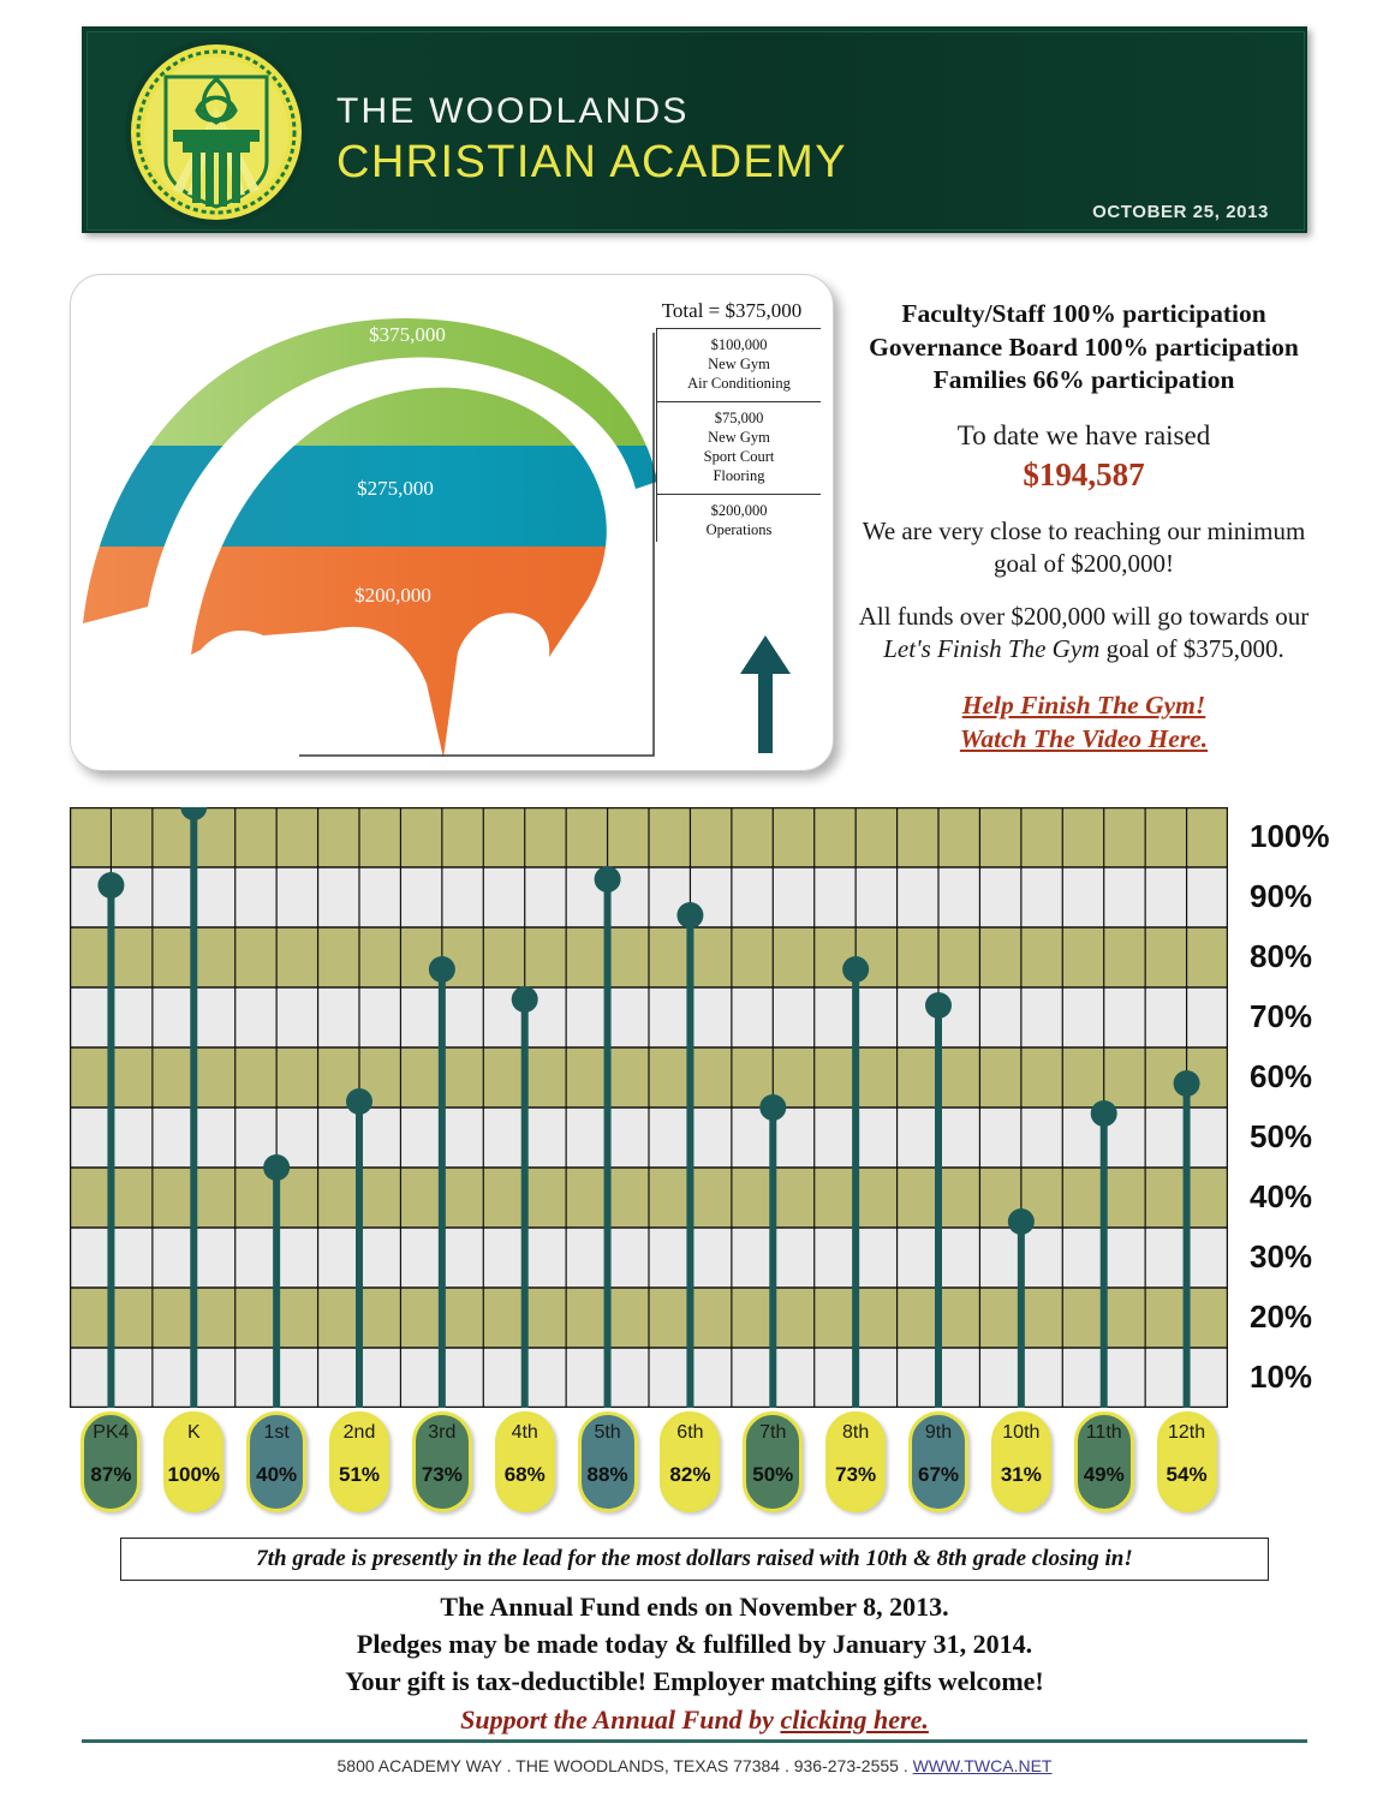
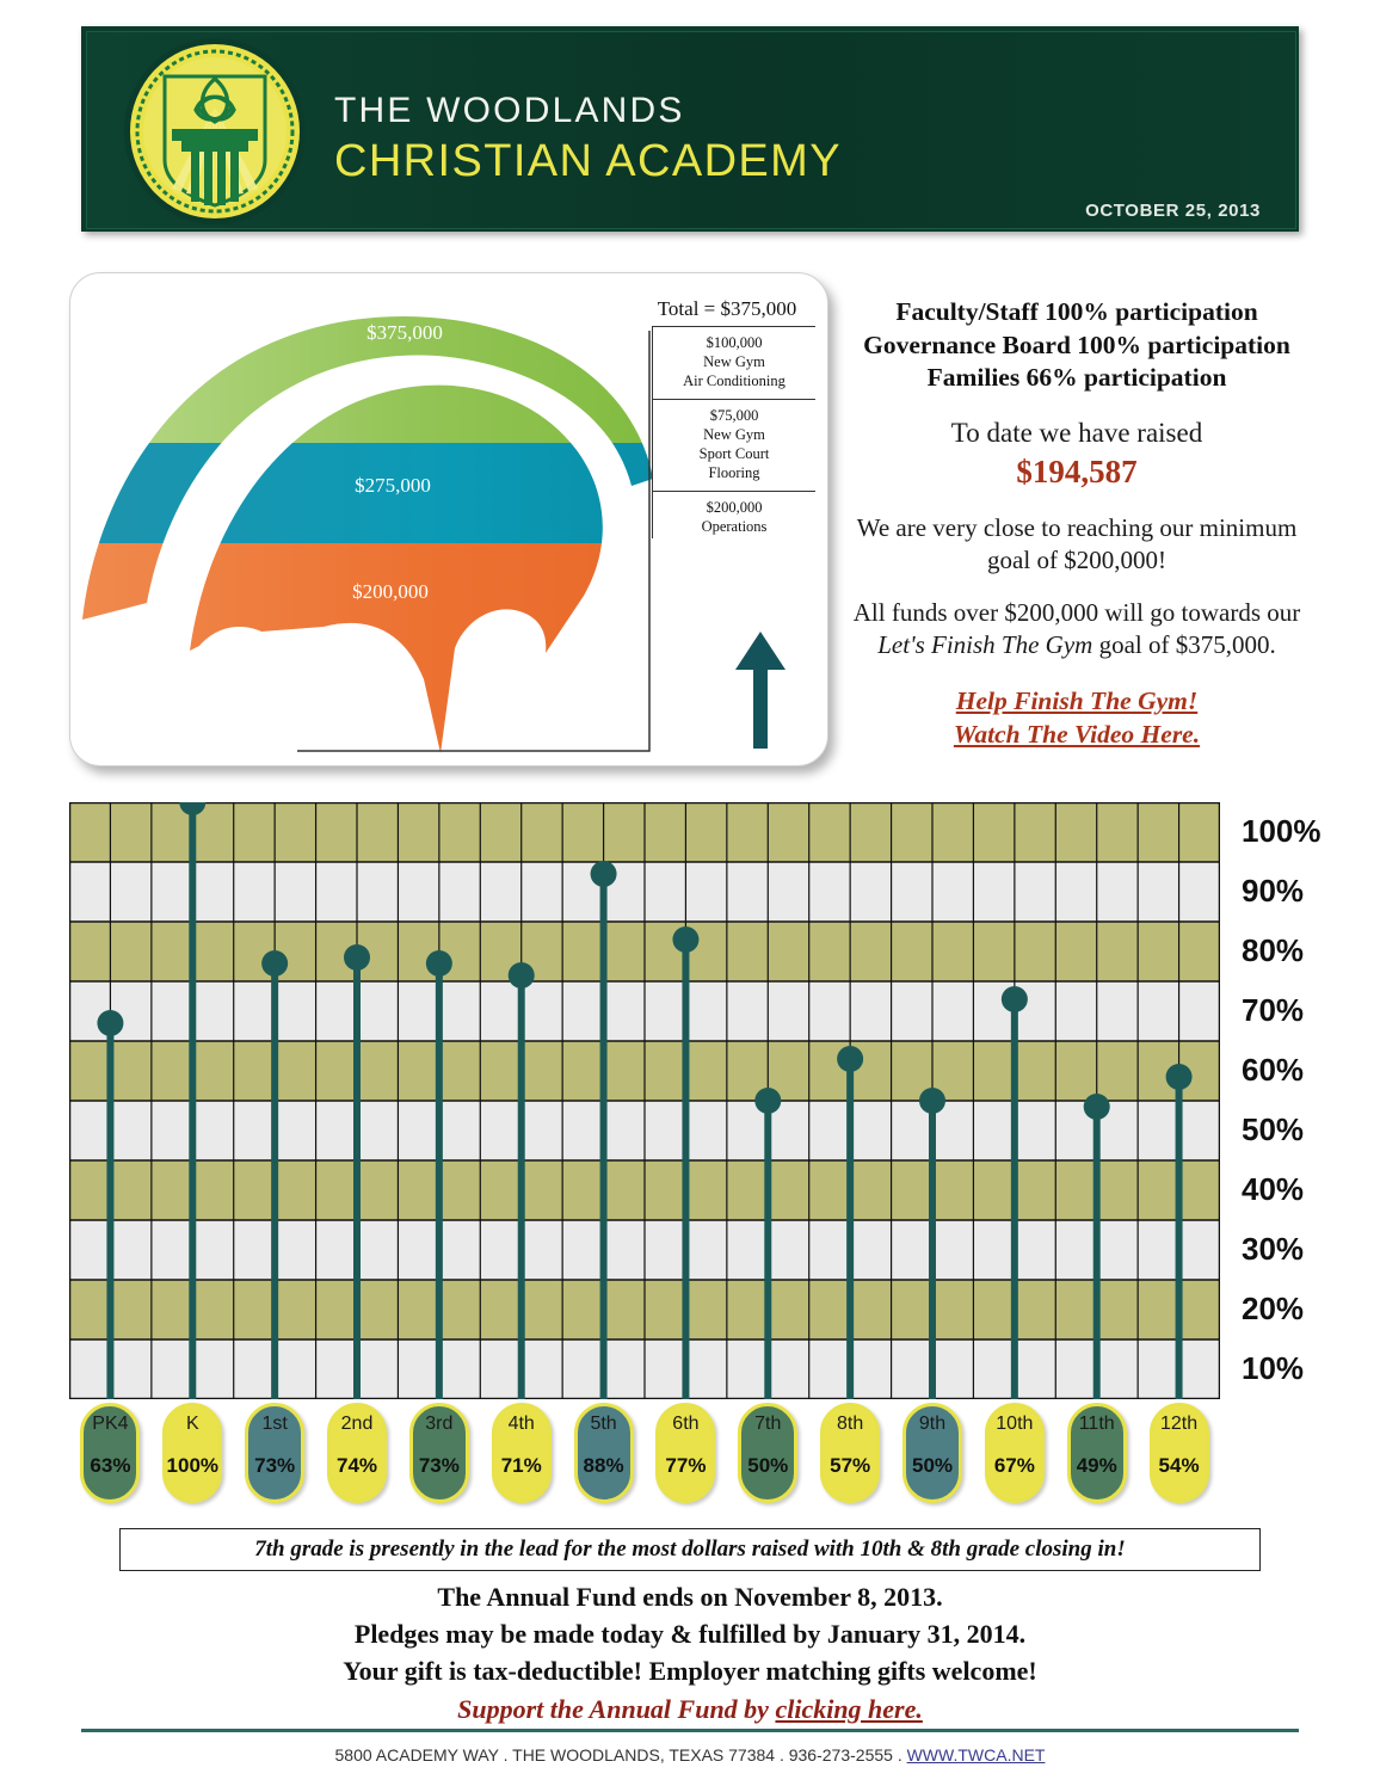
PK4: 87% -> 63%
1st: 40% -> 73%
2nd: 51% -> 74%
4th: 68% -> 71%
6th: 82% -> 77%
8th: 73% -> 57%
9th: 67% -> 50%
10th: 31% -> 67%
